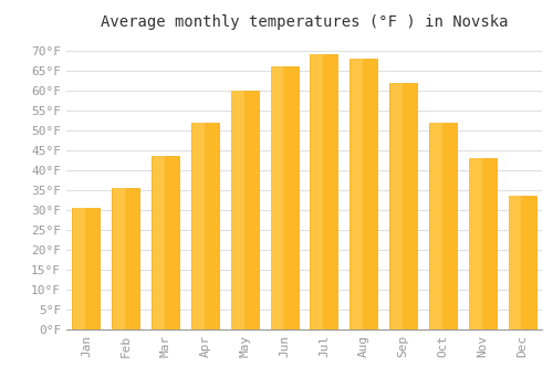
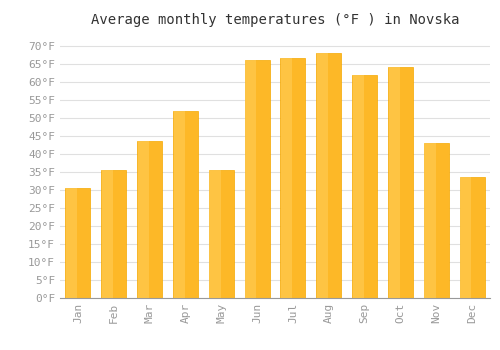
May: 60.0°F -> 35.5°F
Jul: 69.0°F -> 66.5°F
Oct: 52.0°F -> 64.0°F
